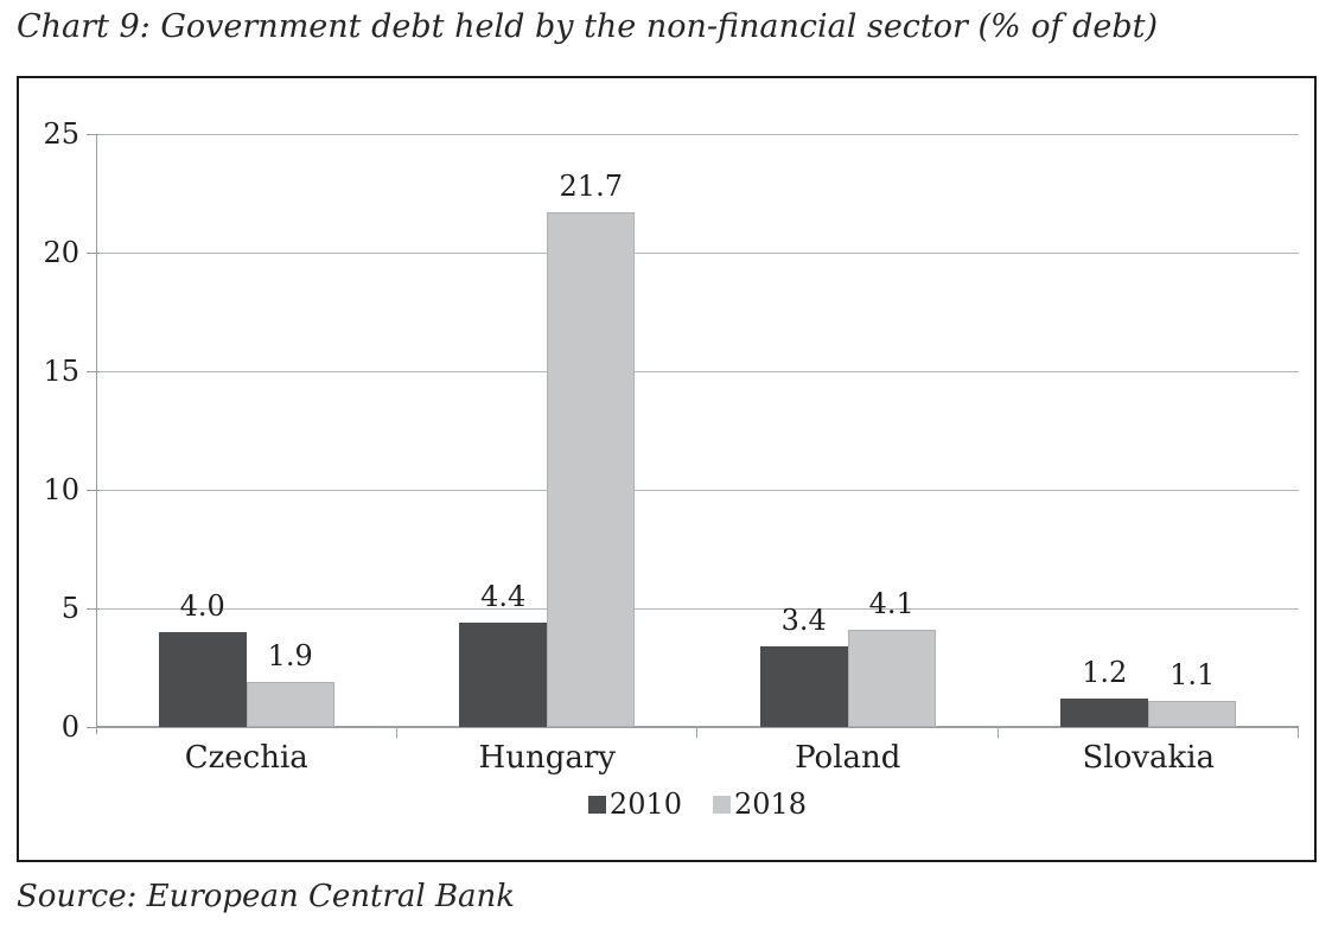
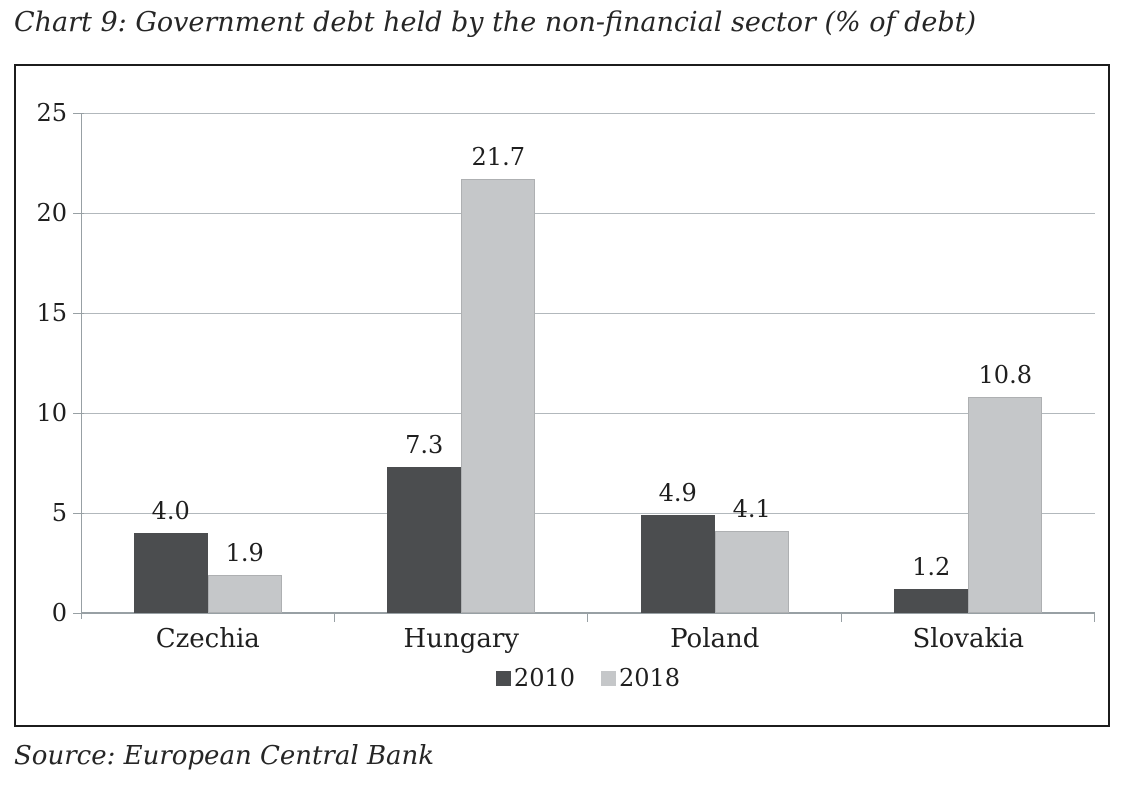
2010/Hungary: 4.4 -> 7.3
2010/Poland: 3.4 -> 4.9
2018/Slovakia: 1.1 -> 10.8
